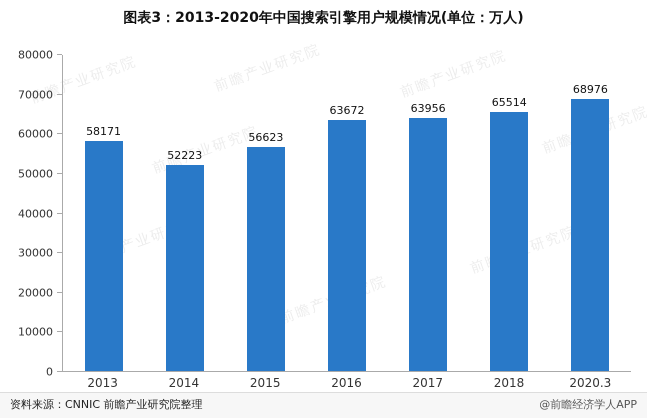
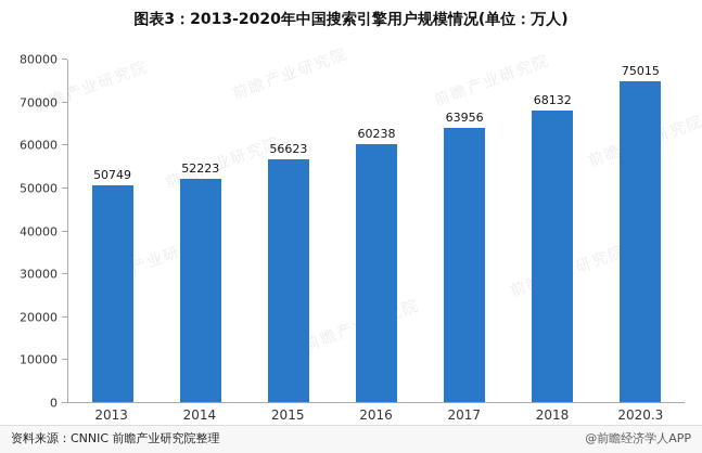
2013: 58171 -> 50749
2016: 63672 -> 60238
2018: 65514 -> 68132
2020.3: 68976 -> 75015
